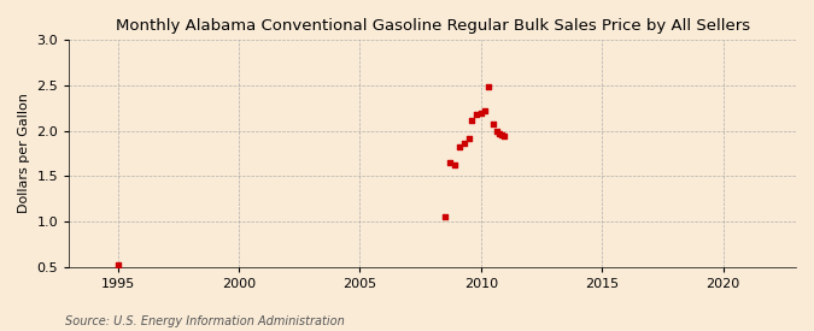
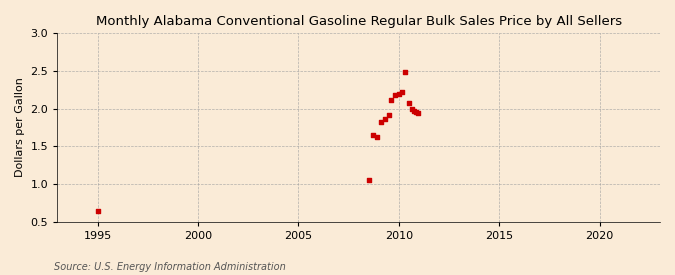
1995: 0.52 -> 0.64
